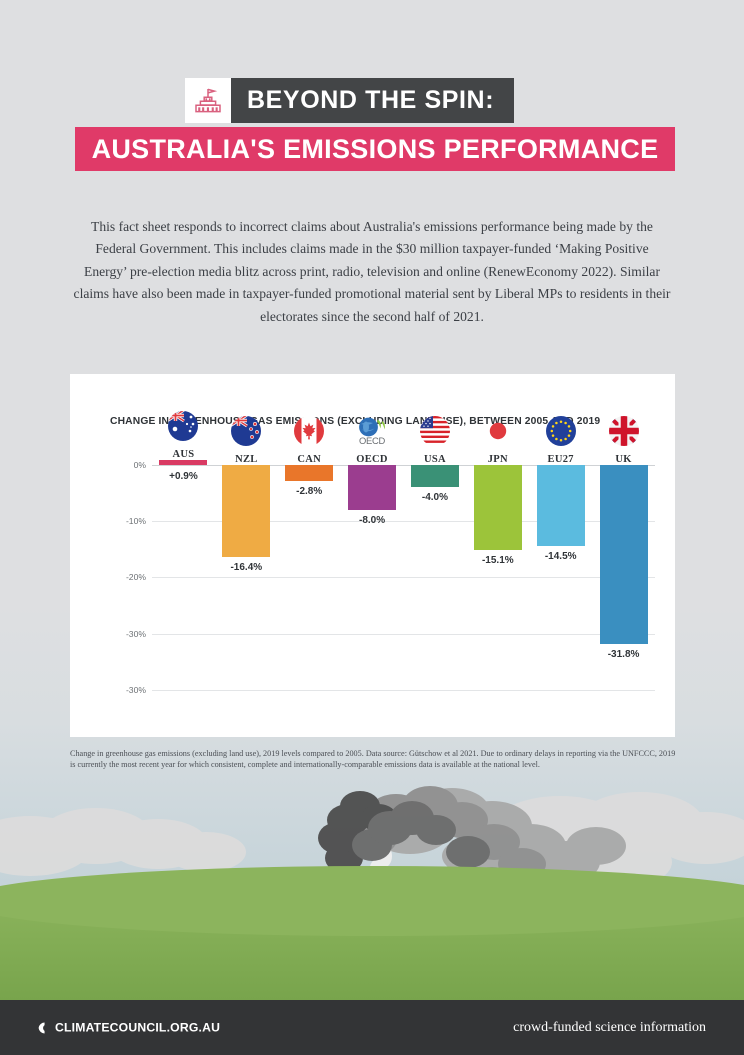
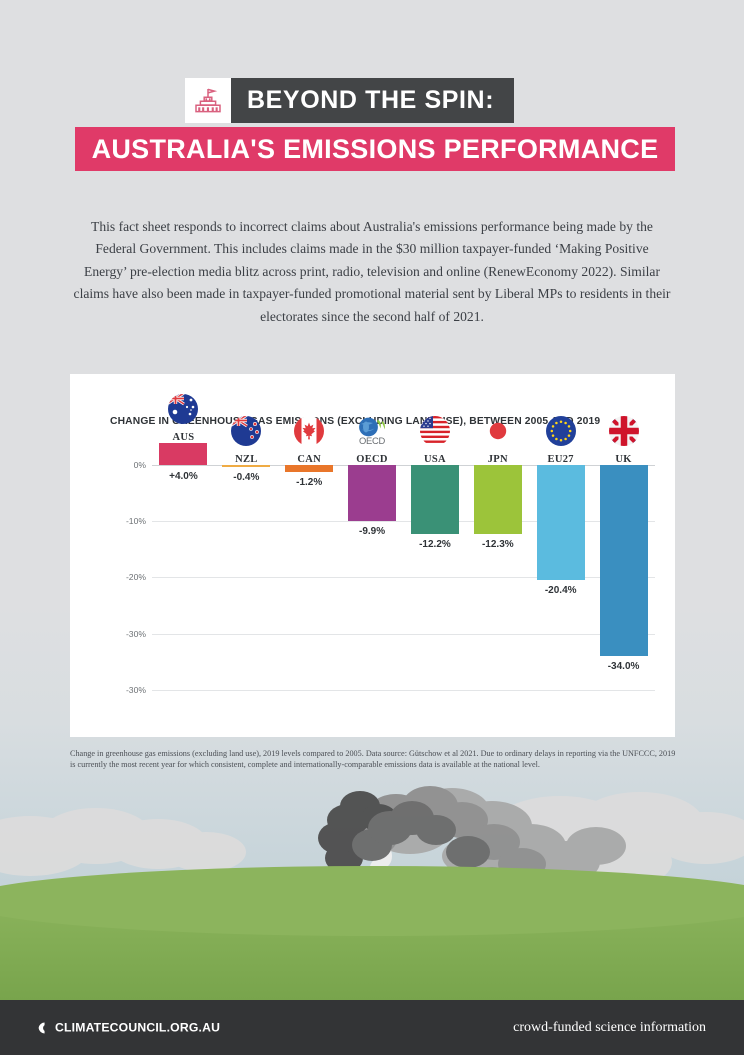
AUS: +0.9% -> +4.0%
NZL: -16.4% -> -0.4%
CAN: -2.8% -> -1.2%
OECD: -8.0% -> -9.9%
USA: -4.0% -> -12.2%
JPN: -15.1% -> -12.3%
EU27: -14.5% -> -20.4%
UK: -31.8% -> -34.0%
